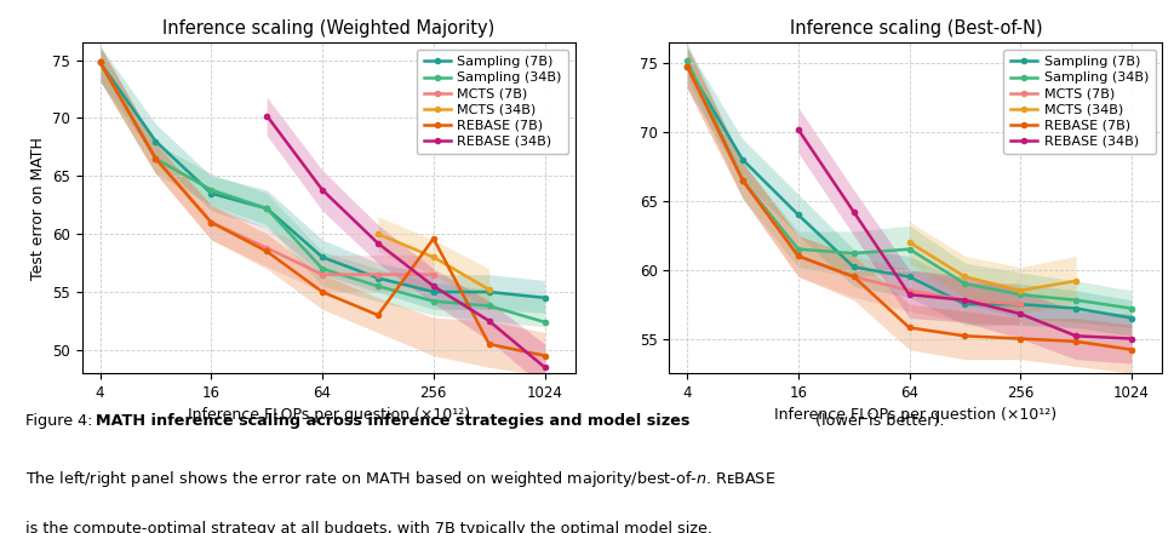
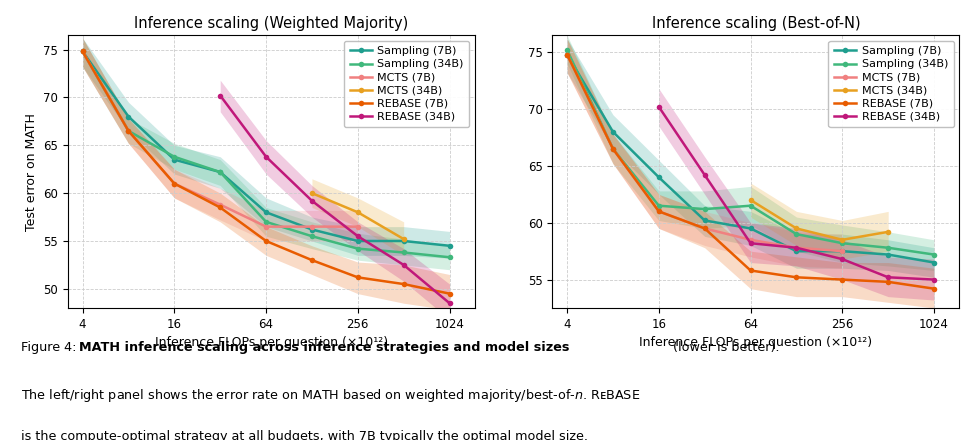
Inference scaling (Weighted Majority)/REBASE (7B)/256: 59.6 -> 51.2
Inference scaling (Weighted Majority)/Sampling (34B)/1024: 52.4 -> 53.3
